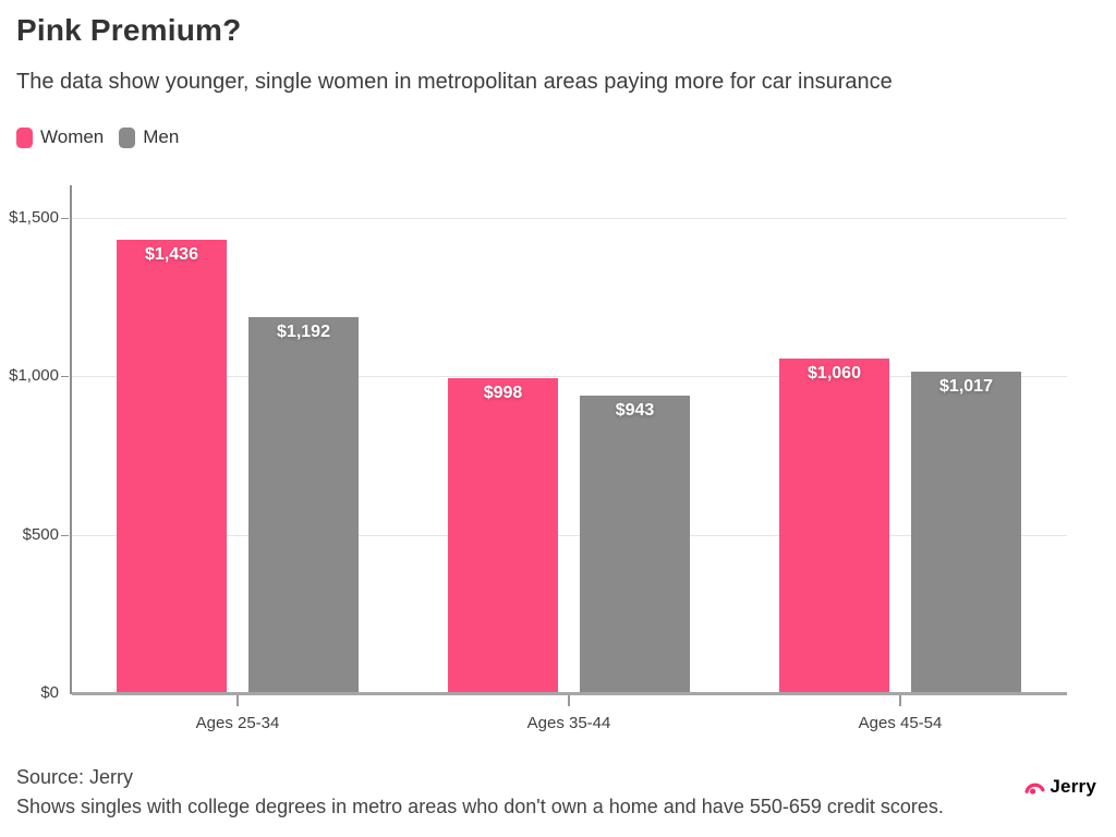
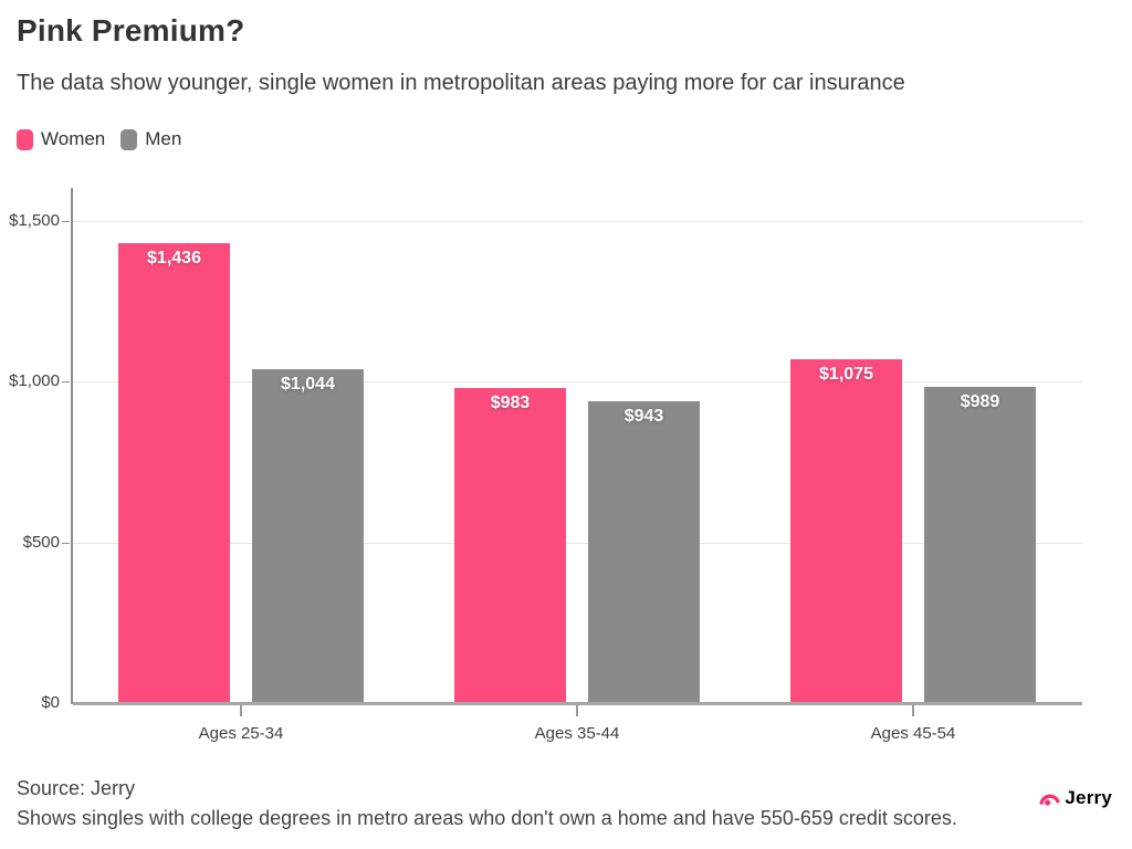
Men/Ages 25-34: $1,192 -> $1,044
Women/Ages 35-44: $998 -> $983
Women/Ages 45-54: $1,060 -> $1,075
Men/Ages 45-54: $1,017 -> $989
